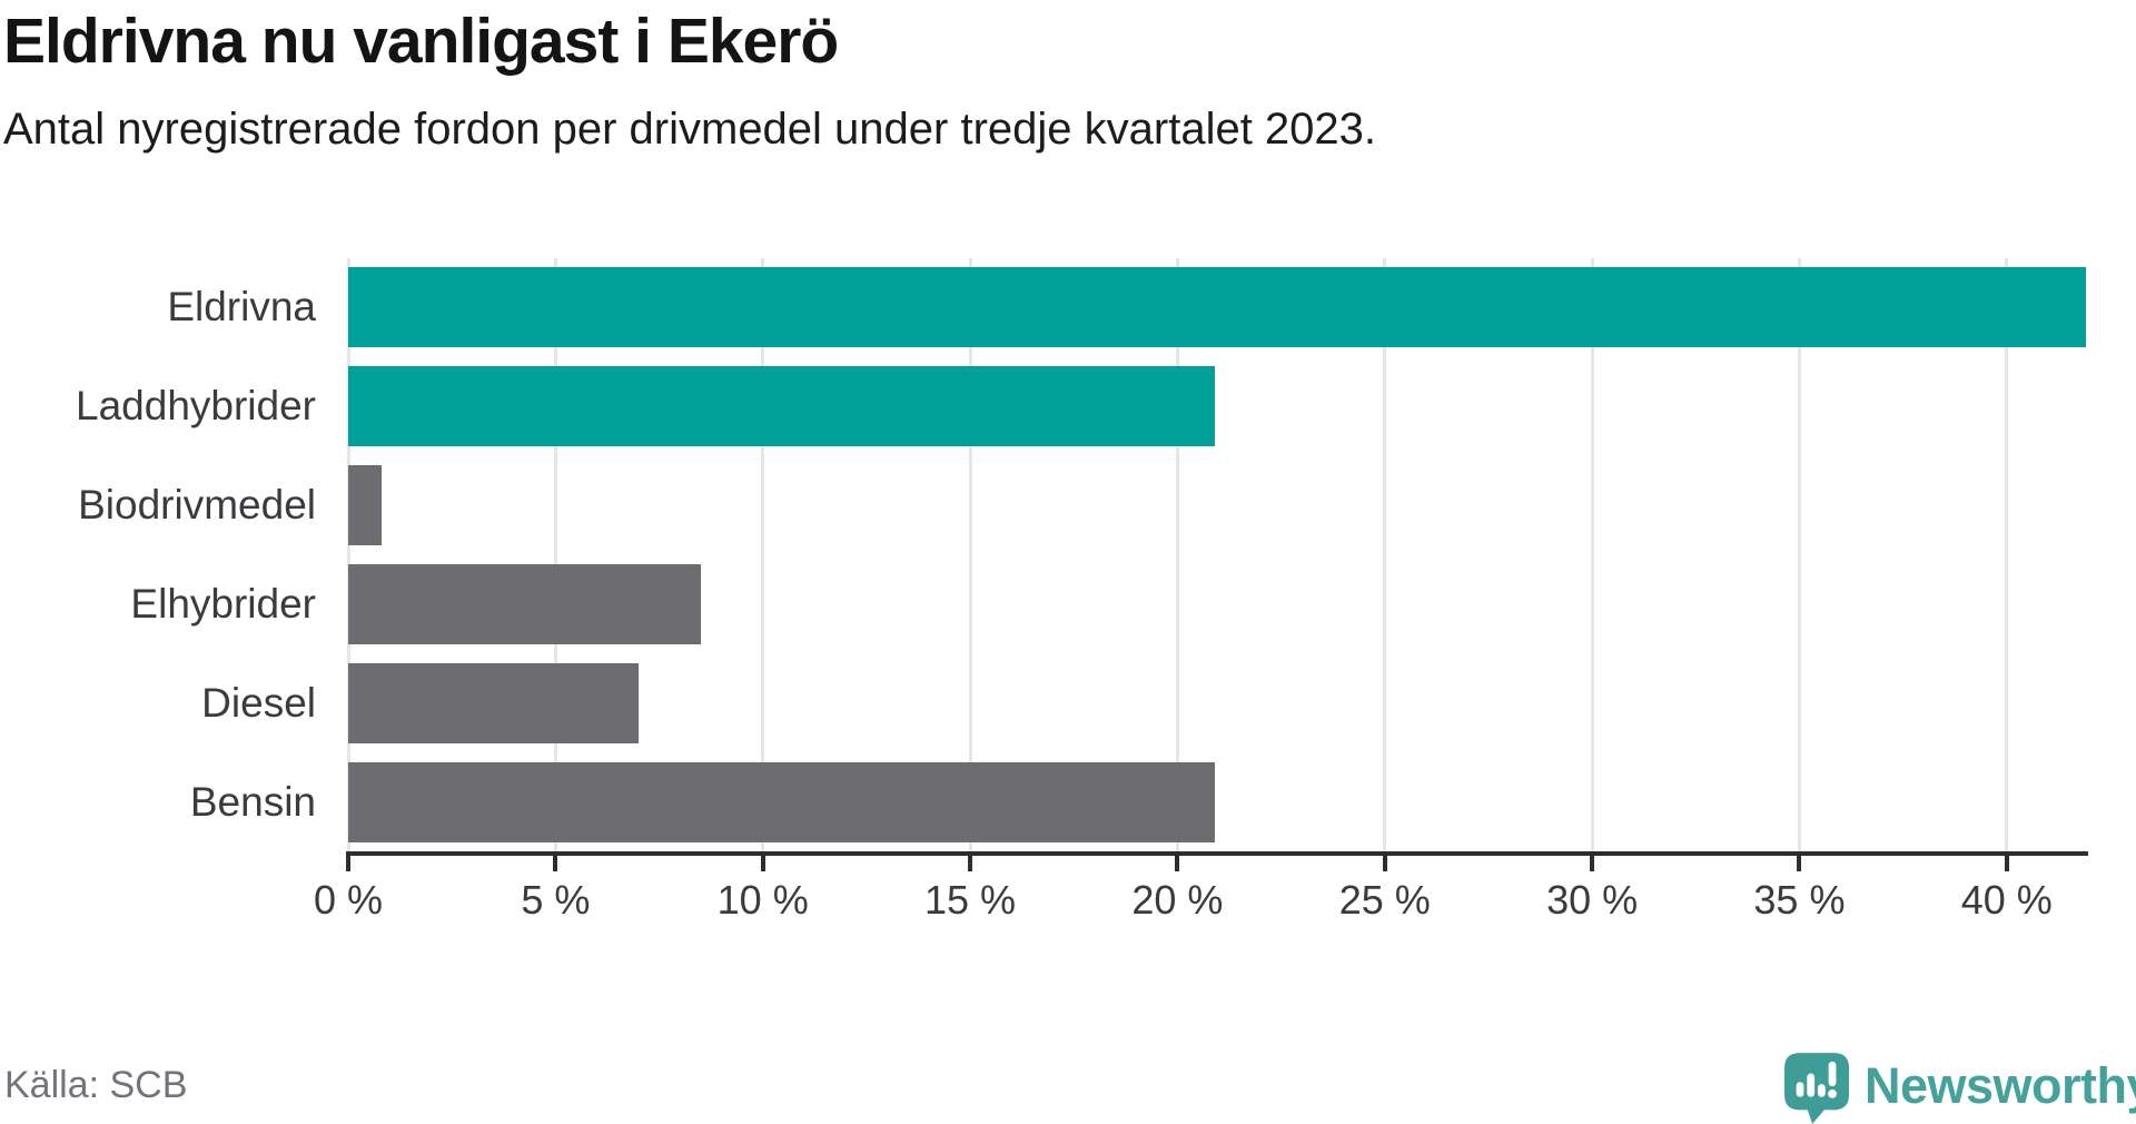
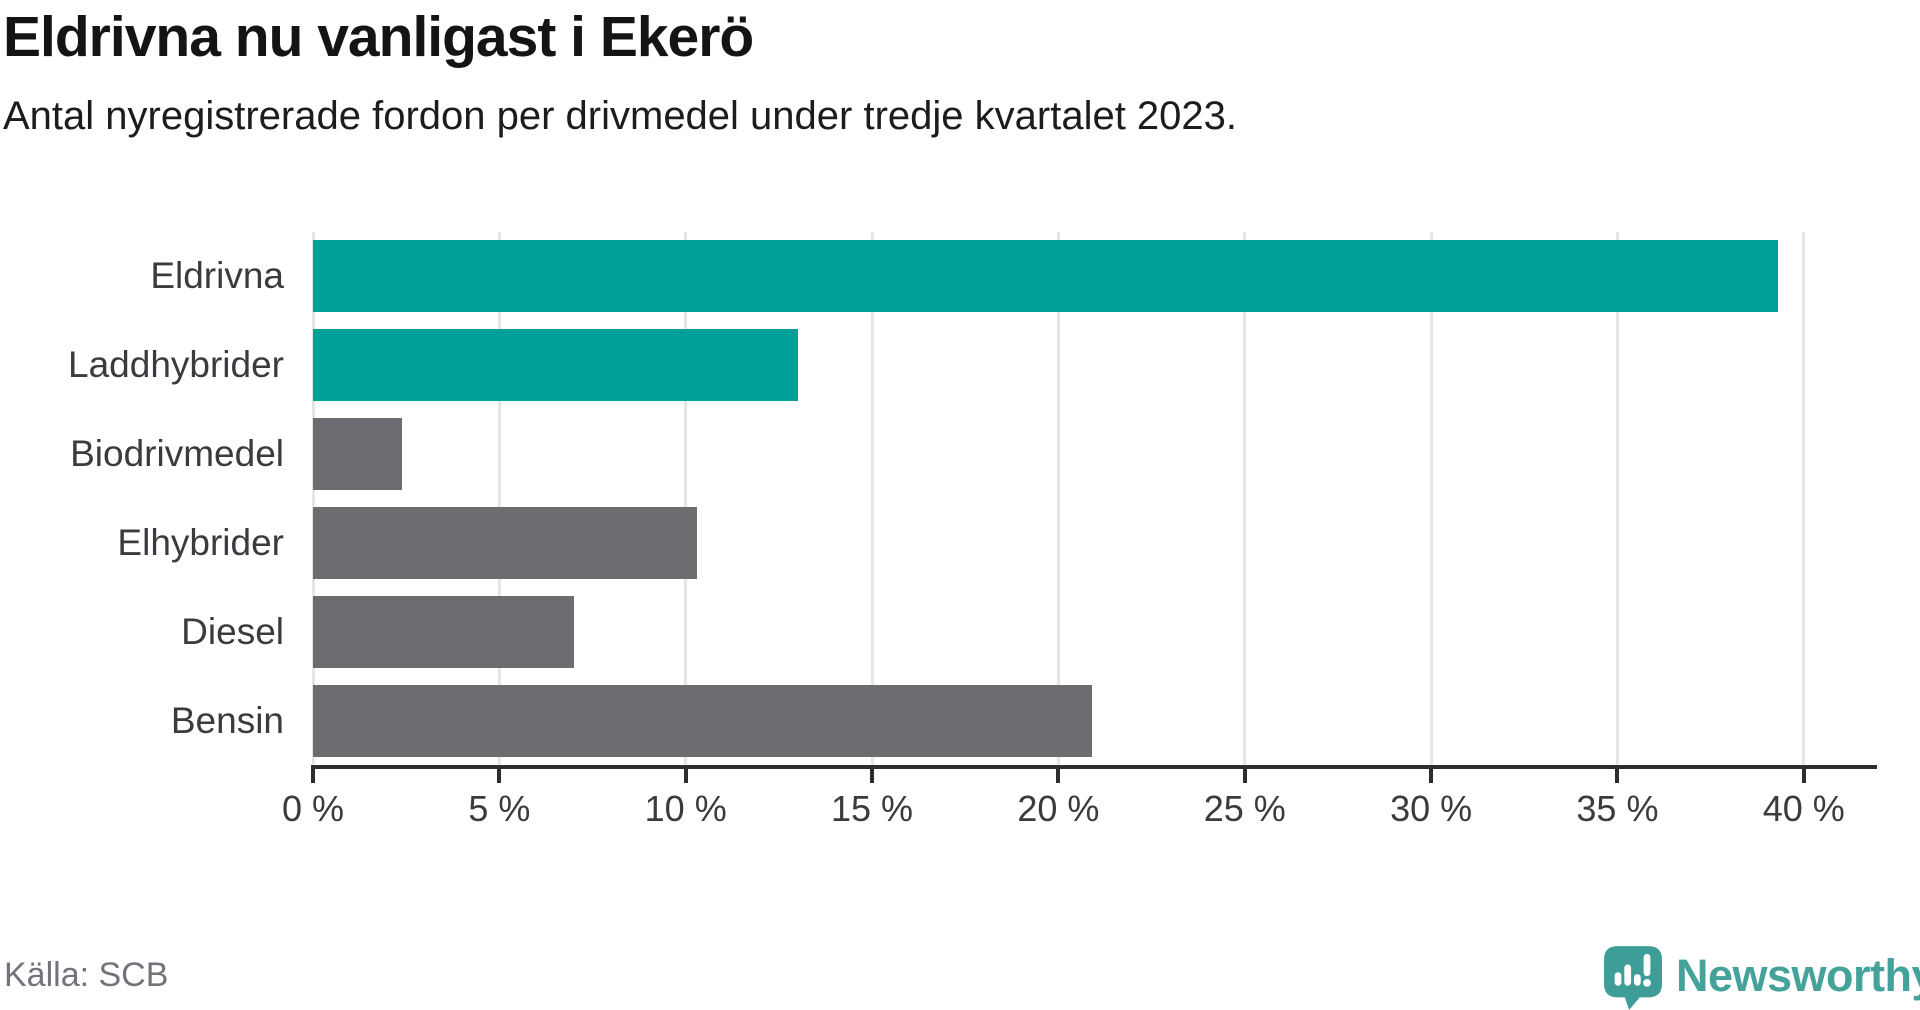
Eldrivna: 41.9% -> 39.3%
Laddhybrider: 20.9% -> 13.0%
Biodrivmedel: 0.8% -> 2.4%
Elhybrider: 8.5% -> 10.3%
